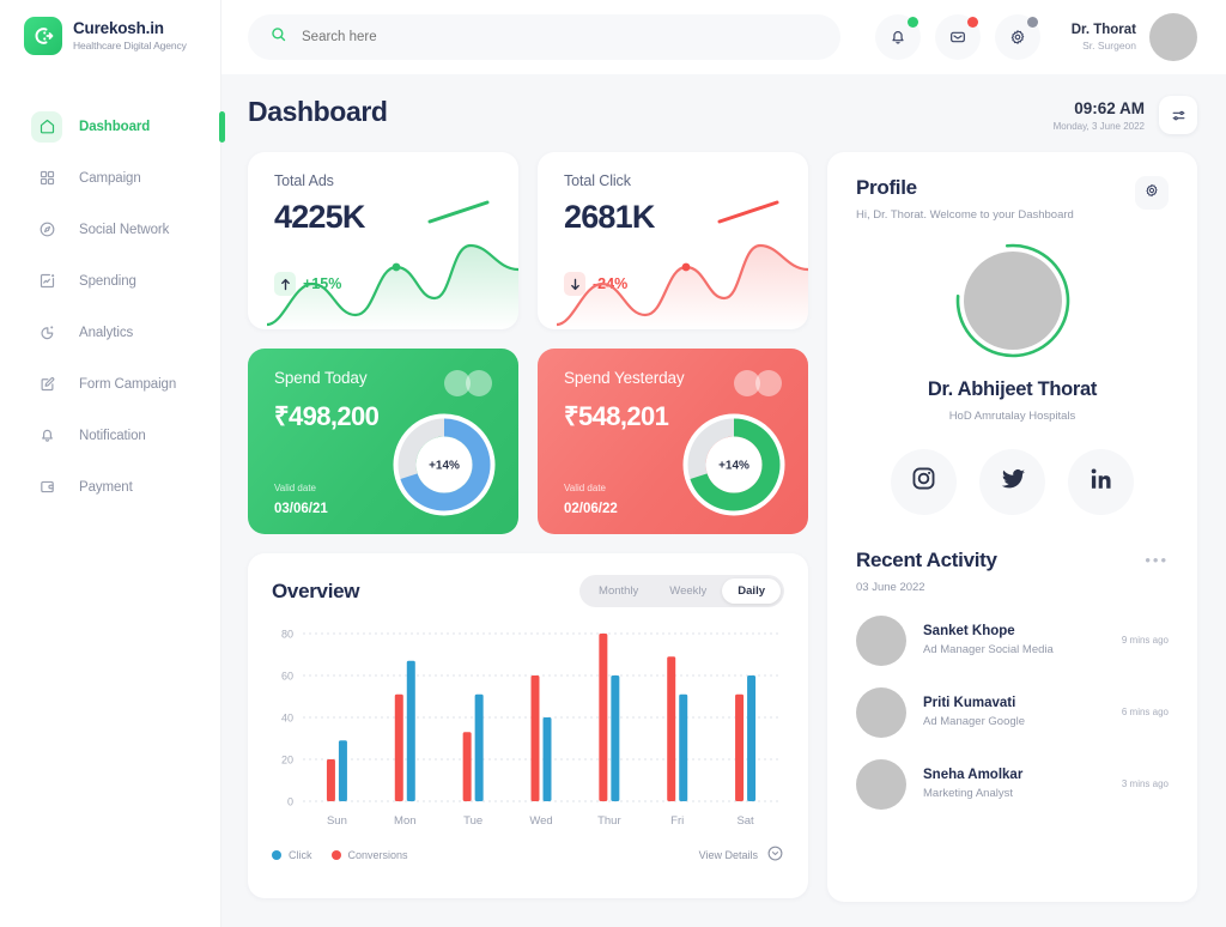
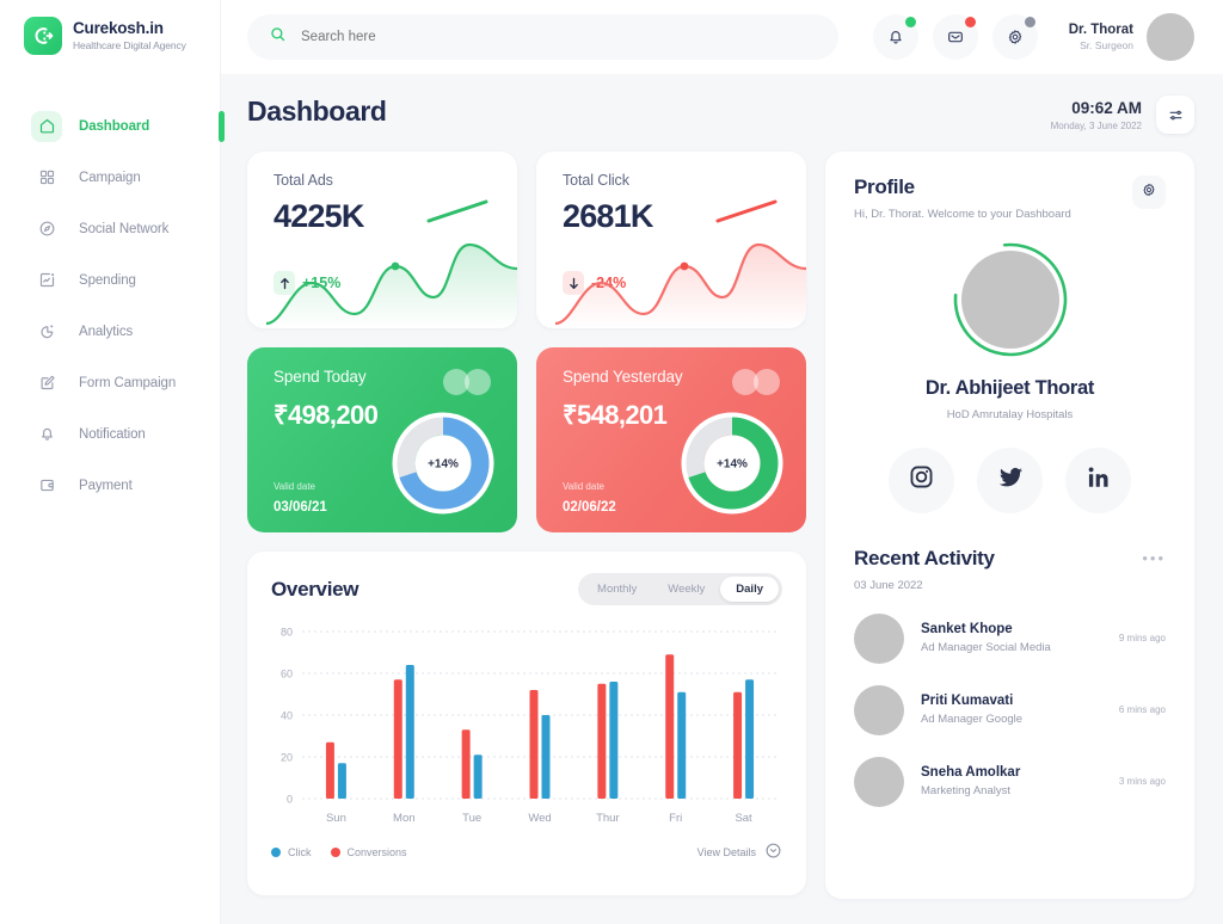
Conversions/Sun: 20 -> 27
Click/Sun: 29 -> 17
Conversions/Mon: 51 -> 57
Click/Mon: 67 -> 64
Click/Tue: 51 -> 21
Conversions/Wed: 60 -> 52
Conversions/Thur: 80 -> 55
Click/Thur: 60 -> 56
Click/Sat: 60 -> 57
